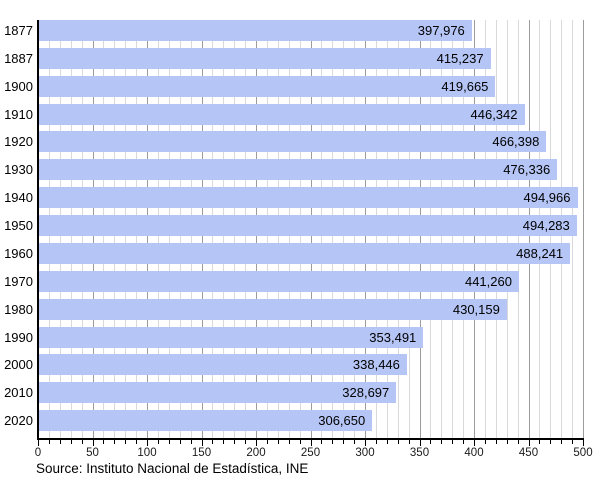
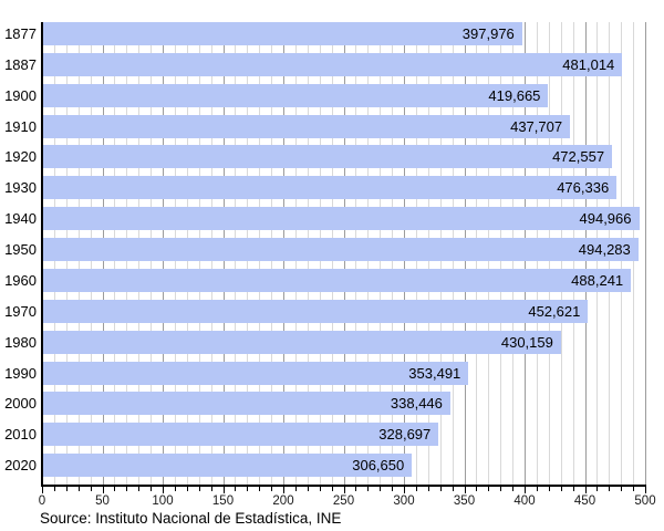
1887: 415,237 -> 481,014
1910: 446,342 -> 437,707
1920: 466,398 -> 472,557
1970: 441,260 -> 452,621
